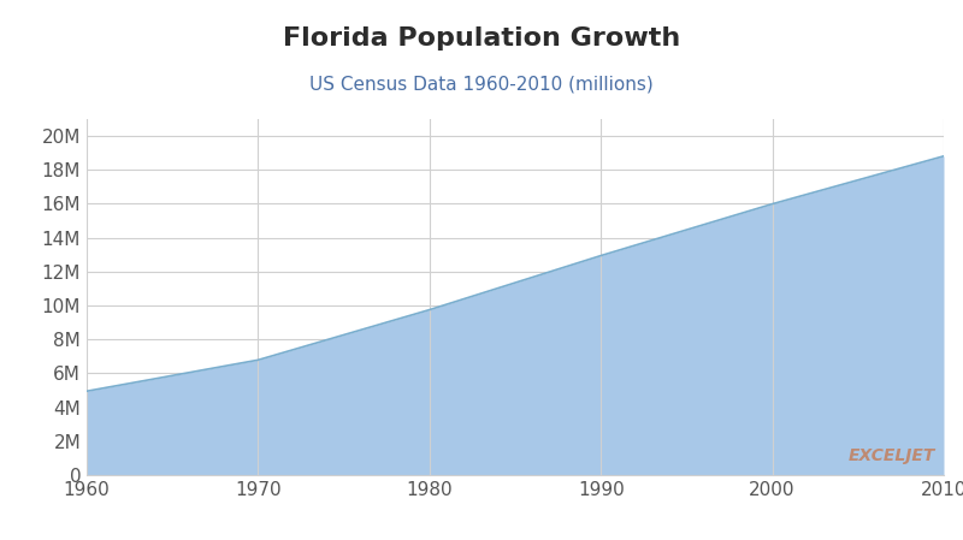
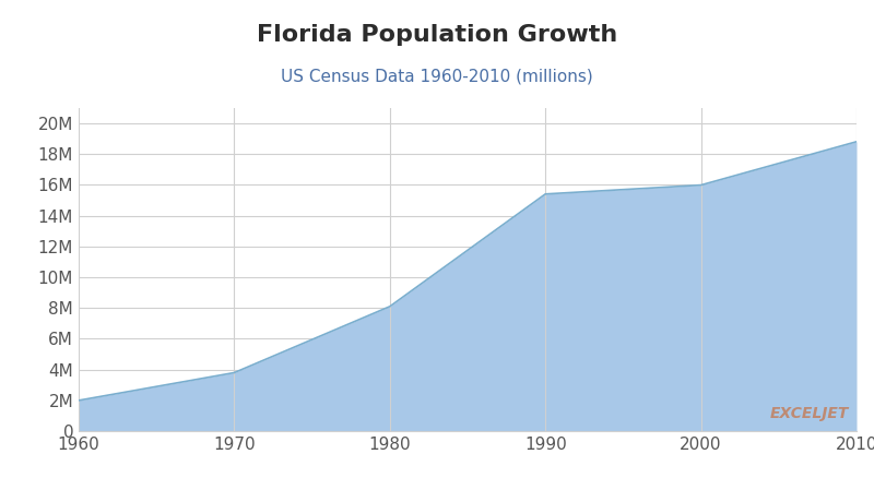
1960: 5.0M -> 2.0M
1970: 6.8M -> 3.8M
1980: 9.7M -> 8.1M
1990: 12.9M -> 15.4M
